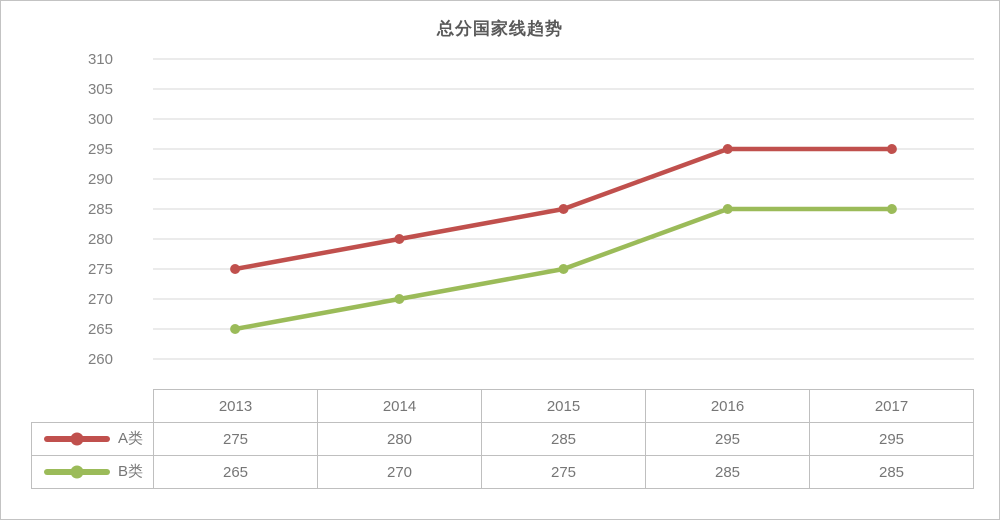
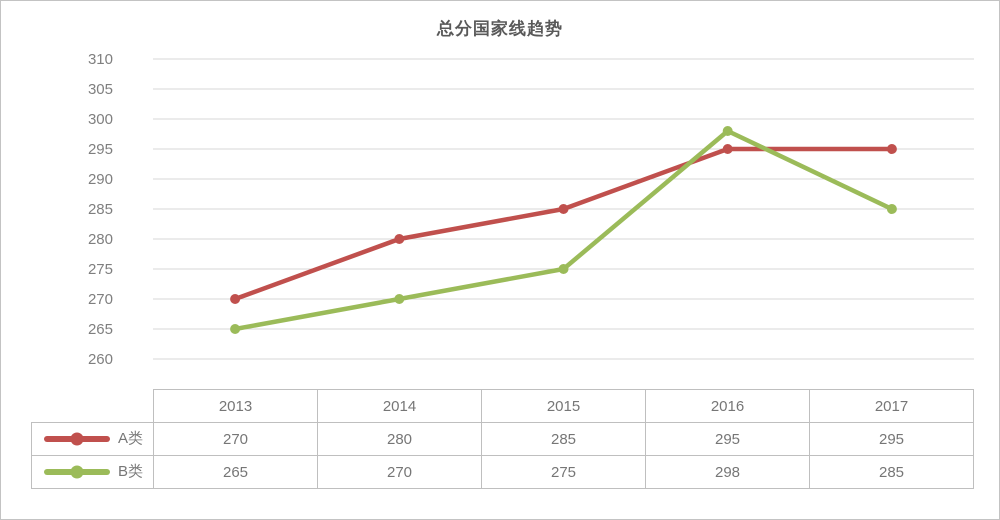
A类/2013: 275 -> 270
B类/2016: 285 -> 298
